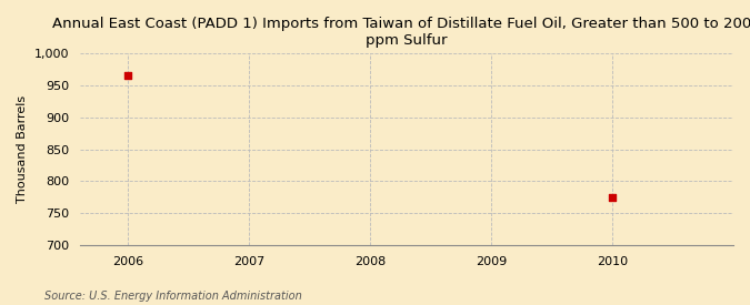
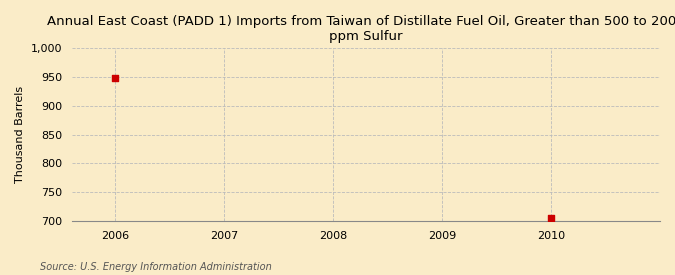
2006: 966 -> 948
2010: 774 -> 706
